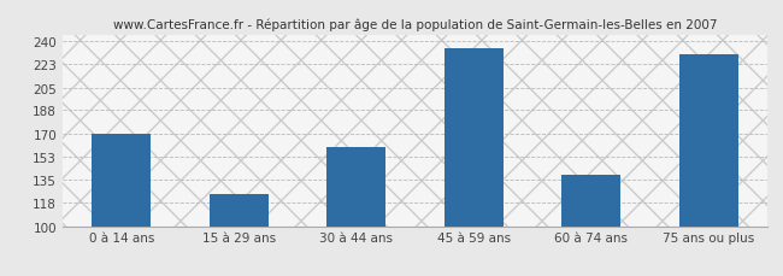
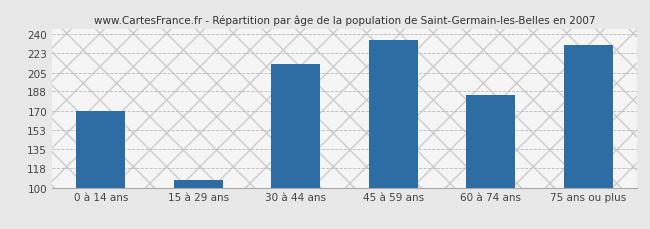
15 à 29 ans: 124 -> 107
30 à 44 ans: 160 -> 213
60 à 74 ans: 139 -> 185
